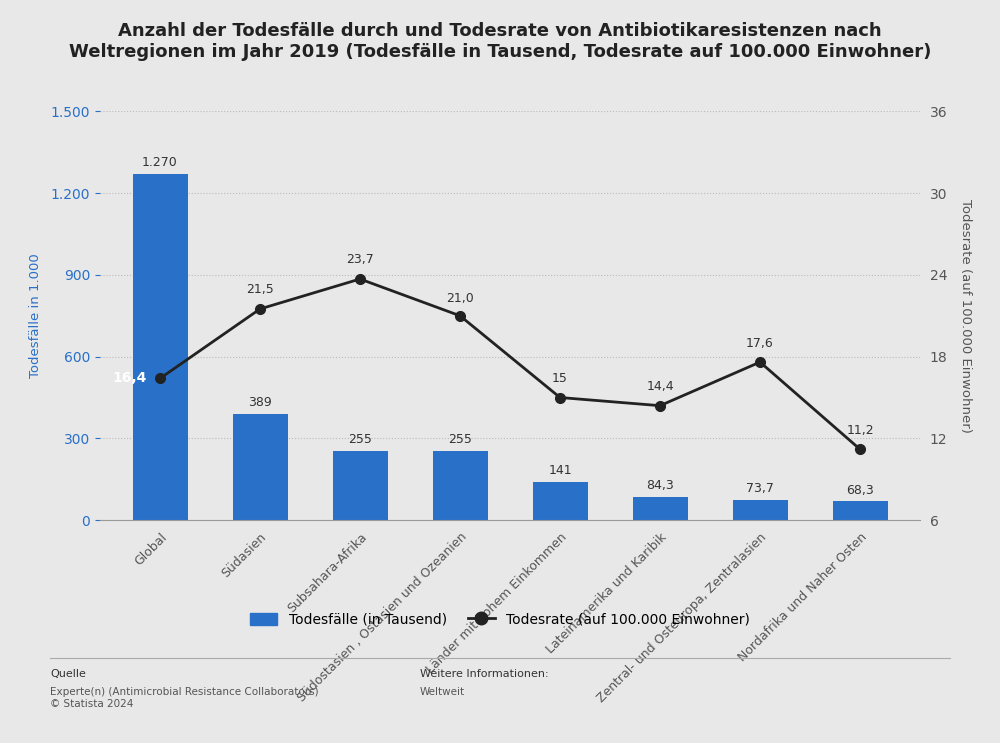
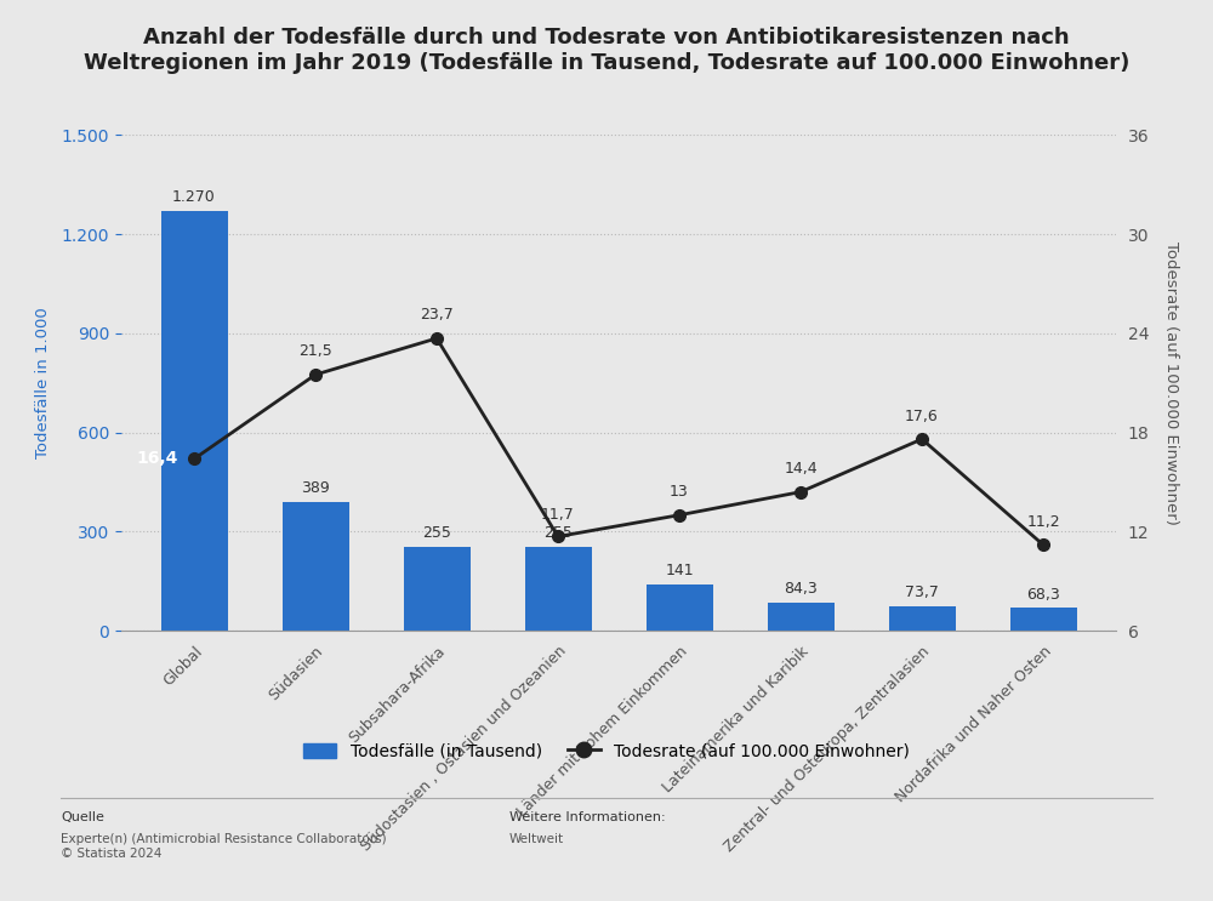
Todesrate (auf 100.000 Einwohner)/Südostasien , Ostasien und Ozeanien: 21,0 -> 11,7
Todesrate (auf 100.000 Einwohner)/Länder mit hohem Einkommen: 15 -> 13
